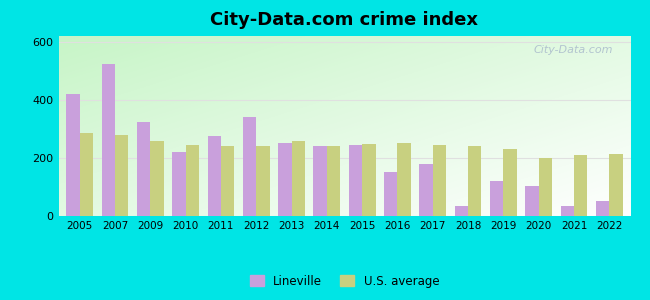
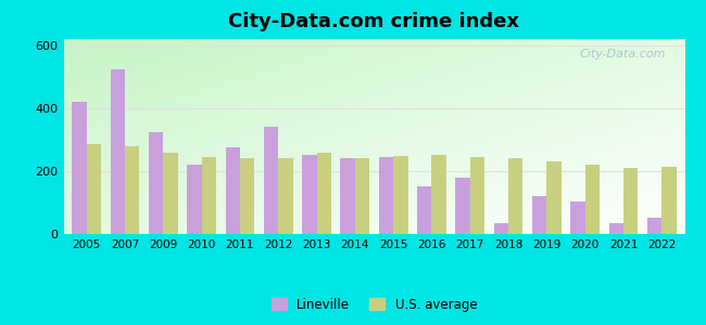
U.S. average/2020: 200 -> 222
